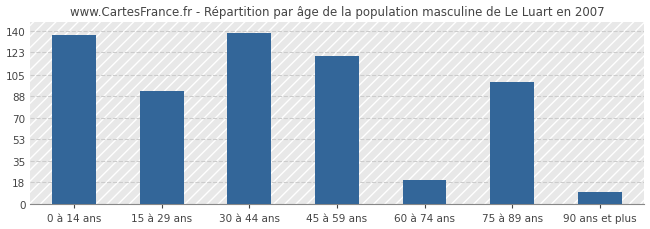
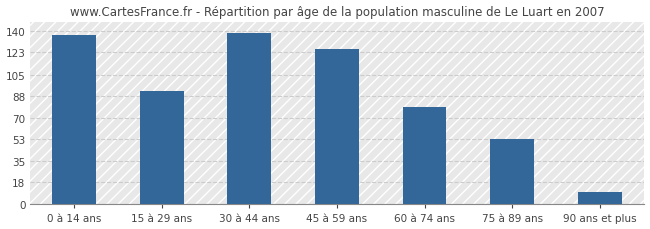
45 à 59 ans: 120 -> 126
60 à 74 ans: 20 -> 79
75 à 89 ans: 99 -> 53
